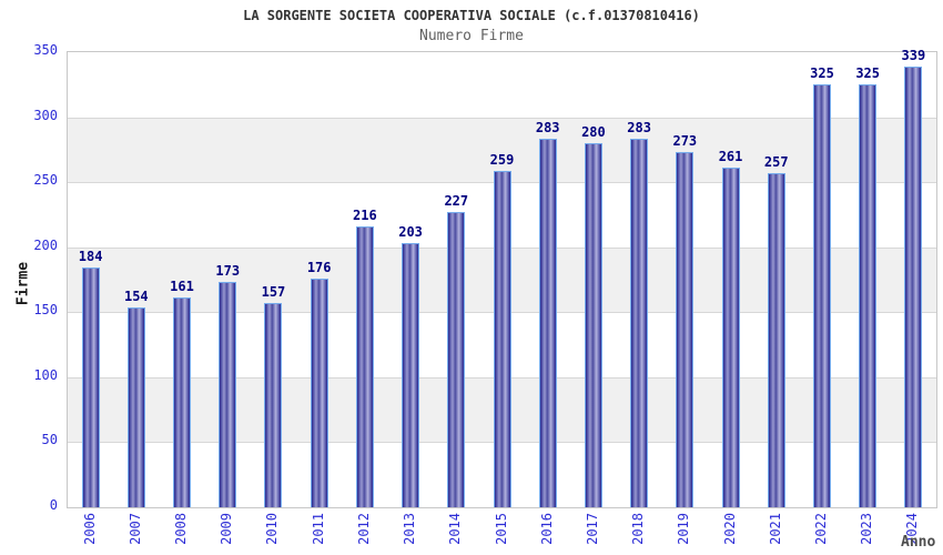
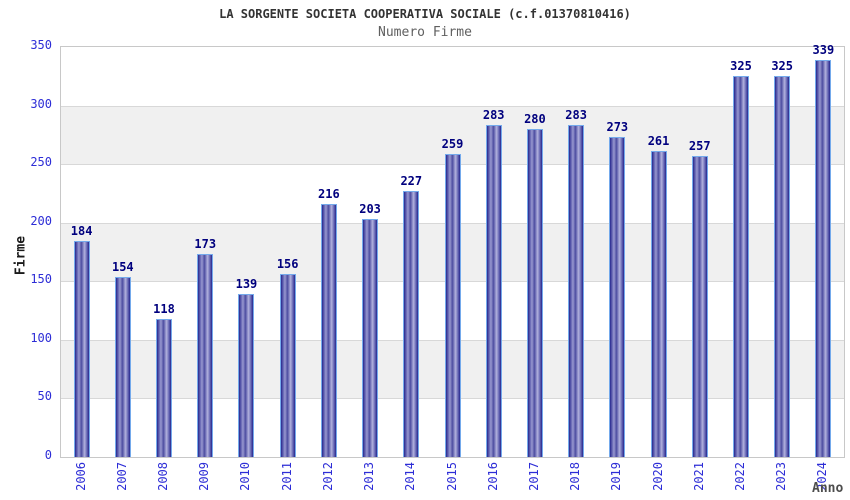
2008: 161 -> 118
2010: 157 -> 139
2011: 176 -> 156
